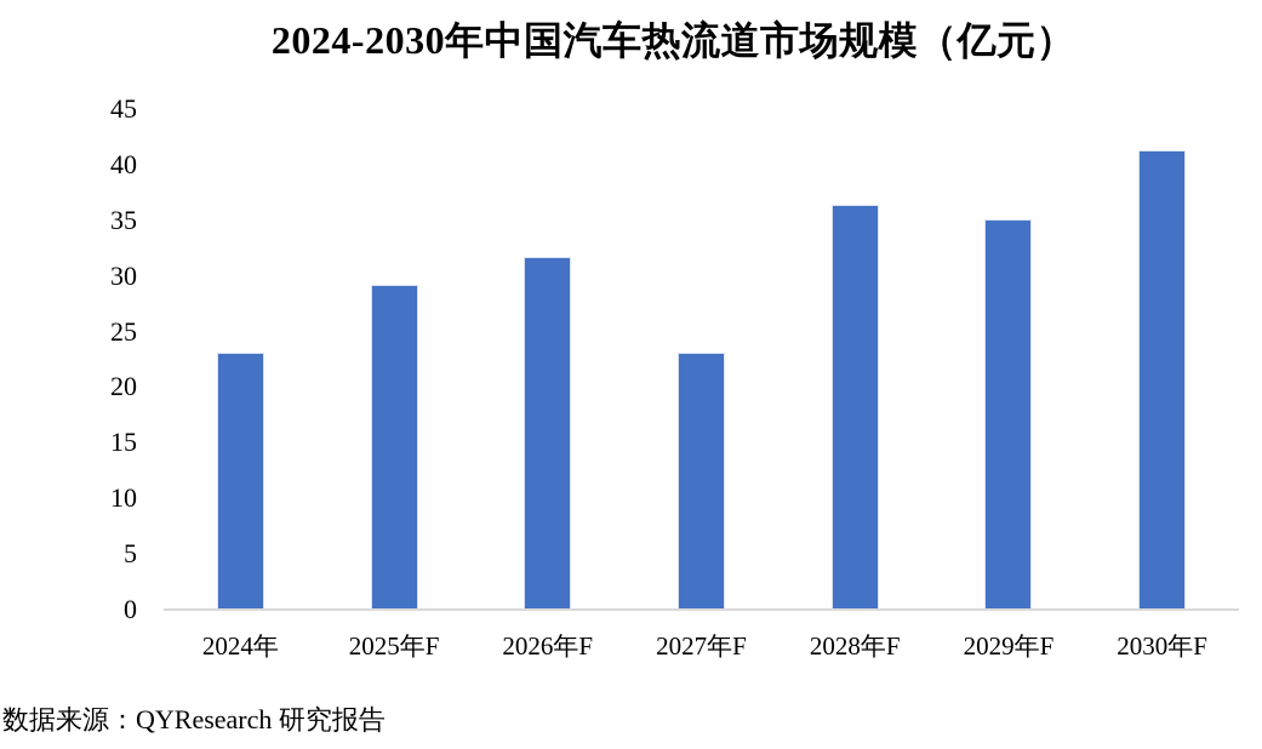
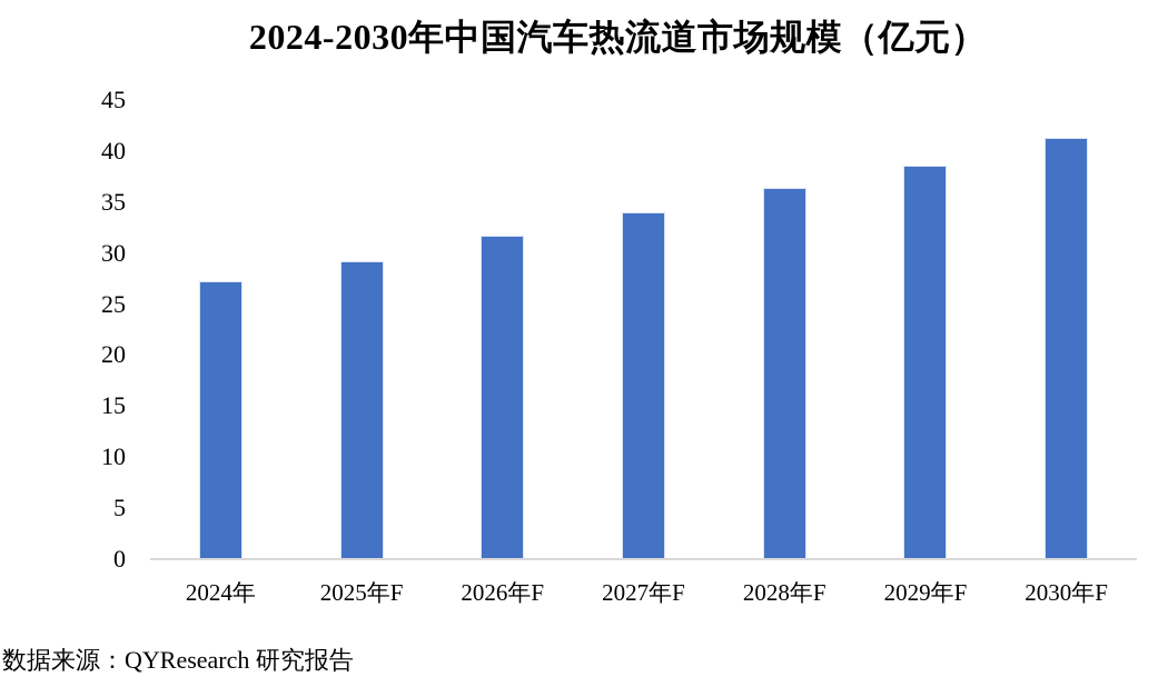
2024年: 23 -> 27
2027年F: 23 -> 34
2029年F: 35 -> 38
